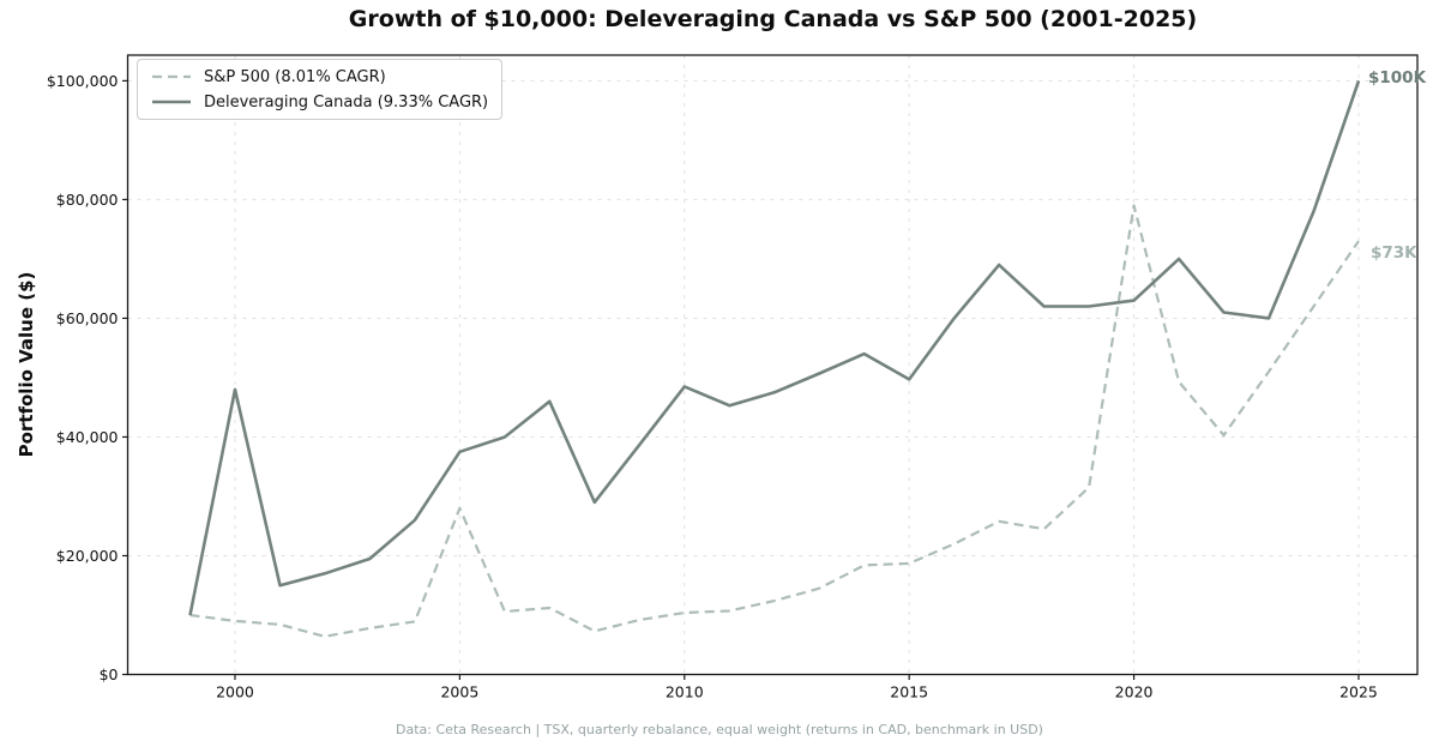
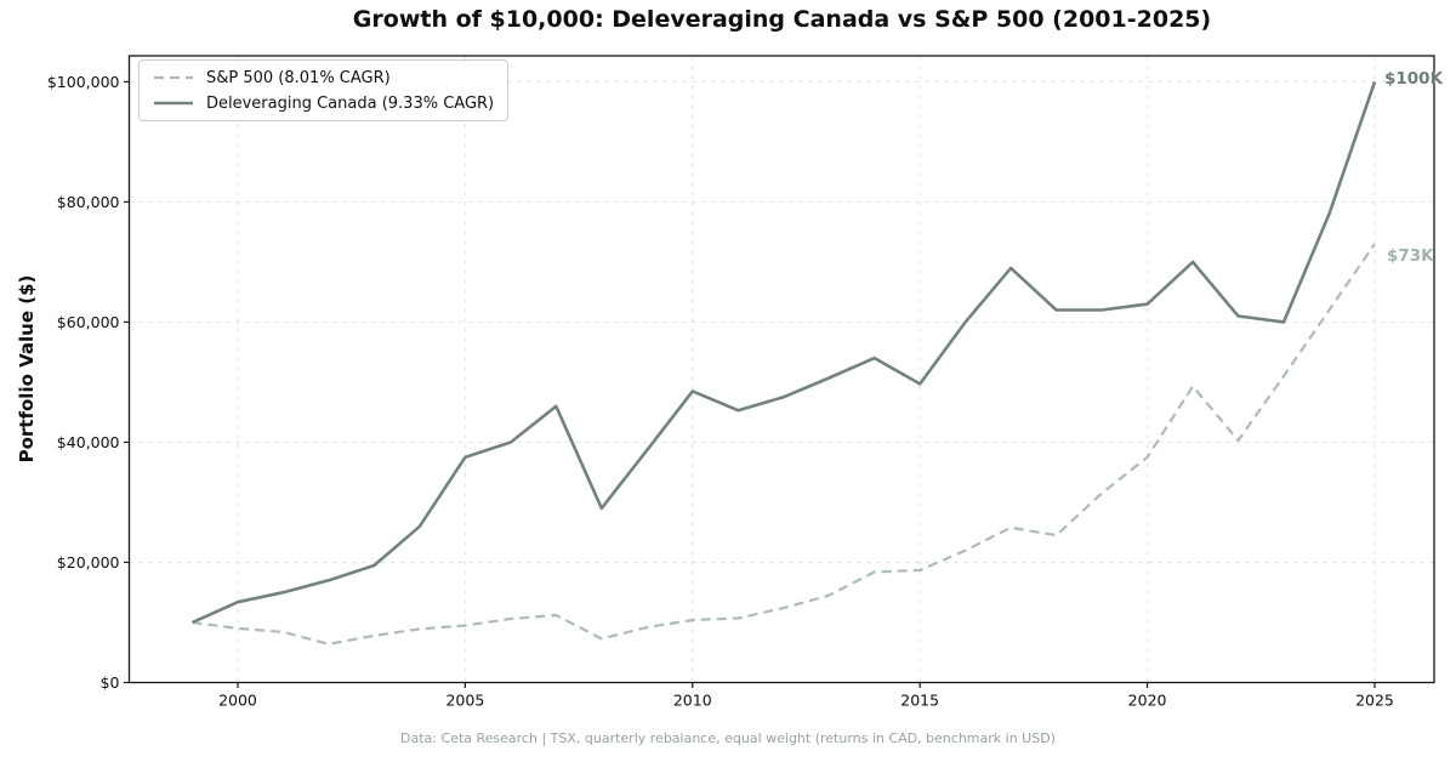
Deleveraging Canada (9.33% CAGR)/2000: $48000 -> $13000
S&P 500 (8.01% CAGR)/2005: $28000 -> $10000
S&P 500 (8.01% CAGR)/2020: $79000 -> $38000
